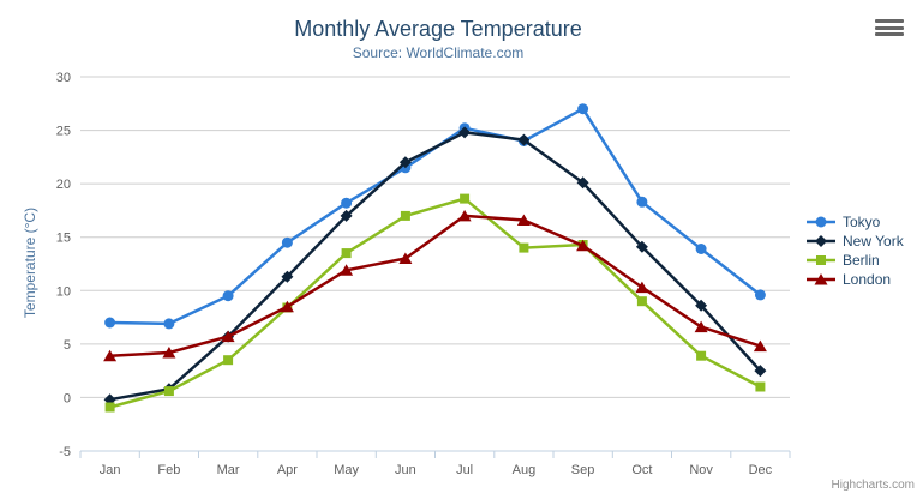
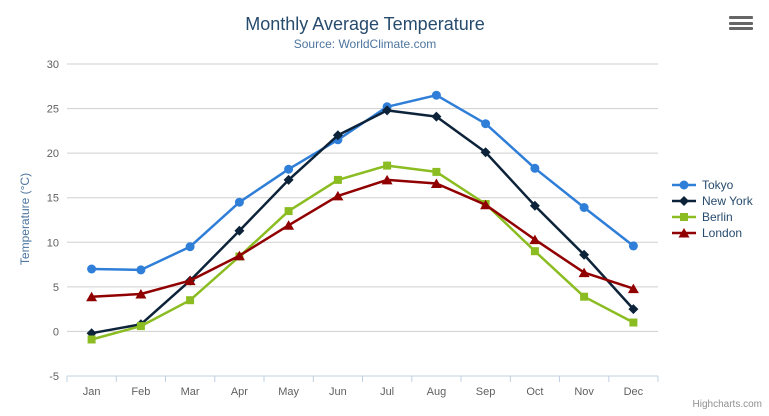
London/Jun: 13 -> 15
Tokyo/Aug: 24 -> 26
Berlin/Aug: 14 -> 18
Tokyo/Sep: 27 -> 23
